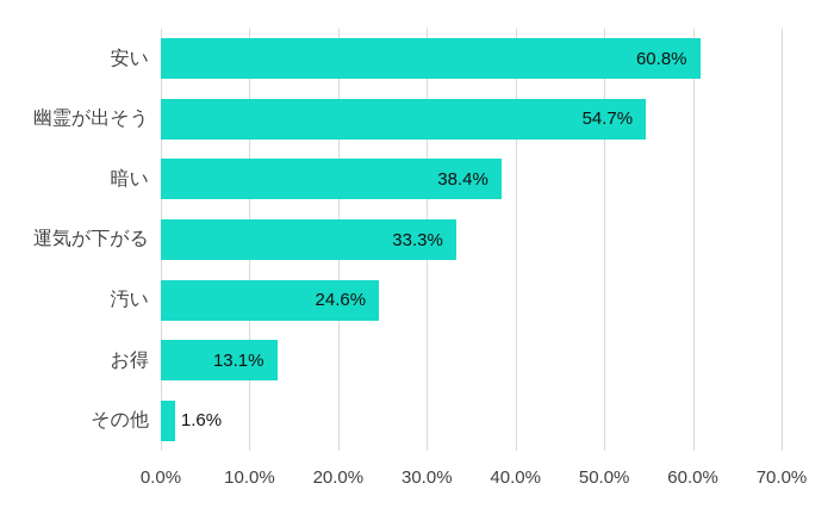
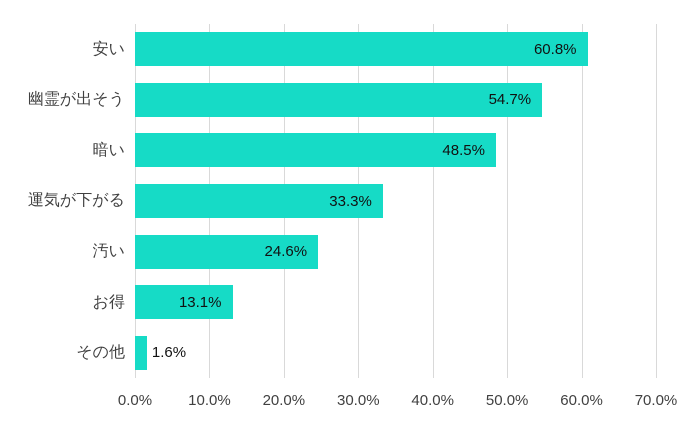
暗い: 38.4% -> 48.5%
